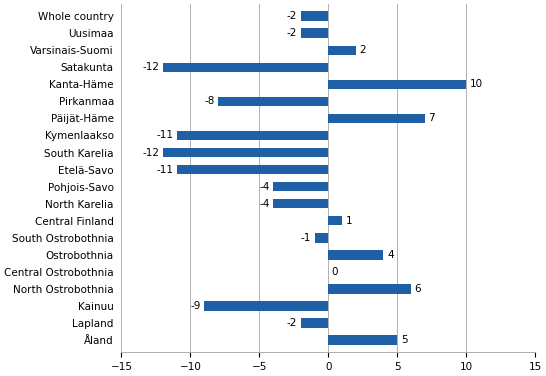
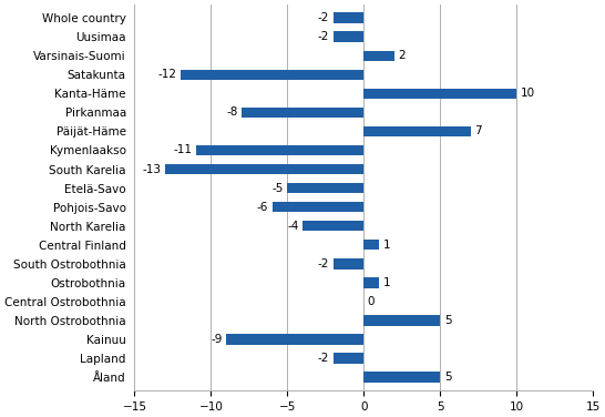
South Karelia: -12 -> -13
Etelä-Savo: -11 -> -5
Pohjois-Savo: -4 -> -6
South Ostrobothnia: -1 -> -2
Ostrobothnia: 4 -> 1
North Ostrobothnia: 6 -> 5
